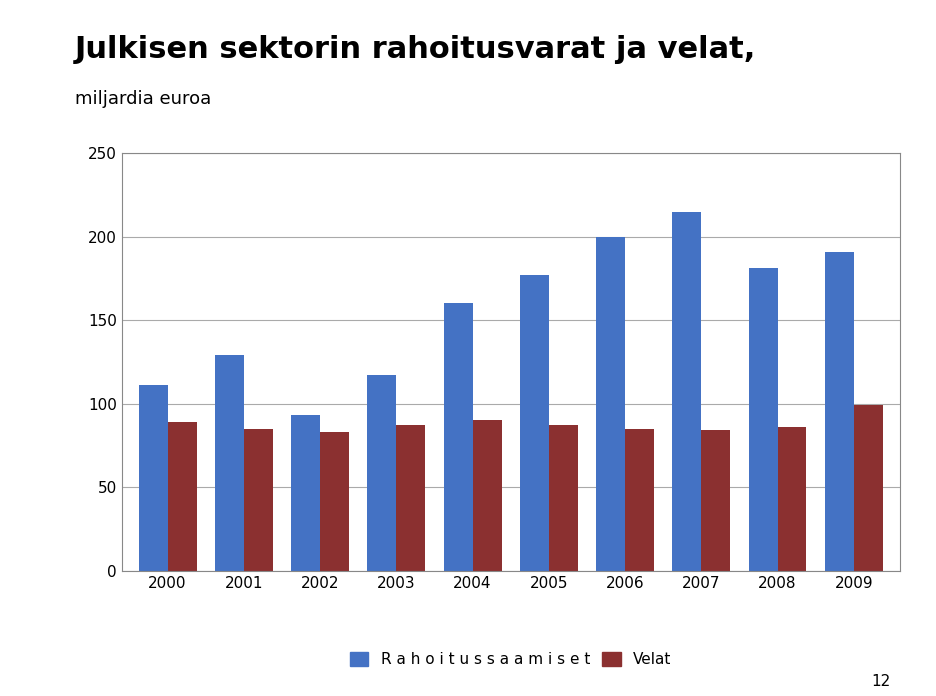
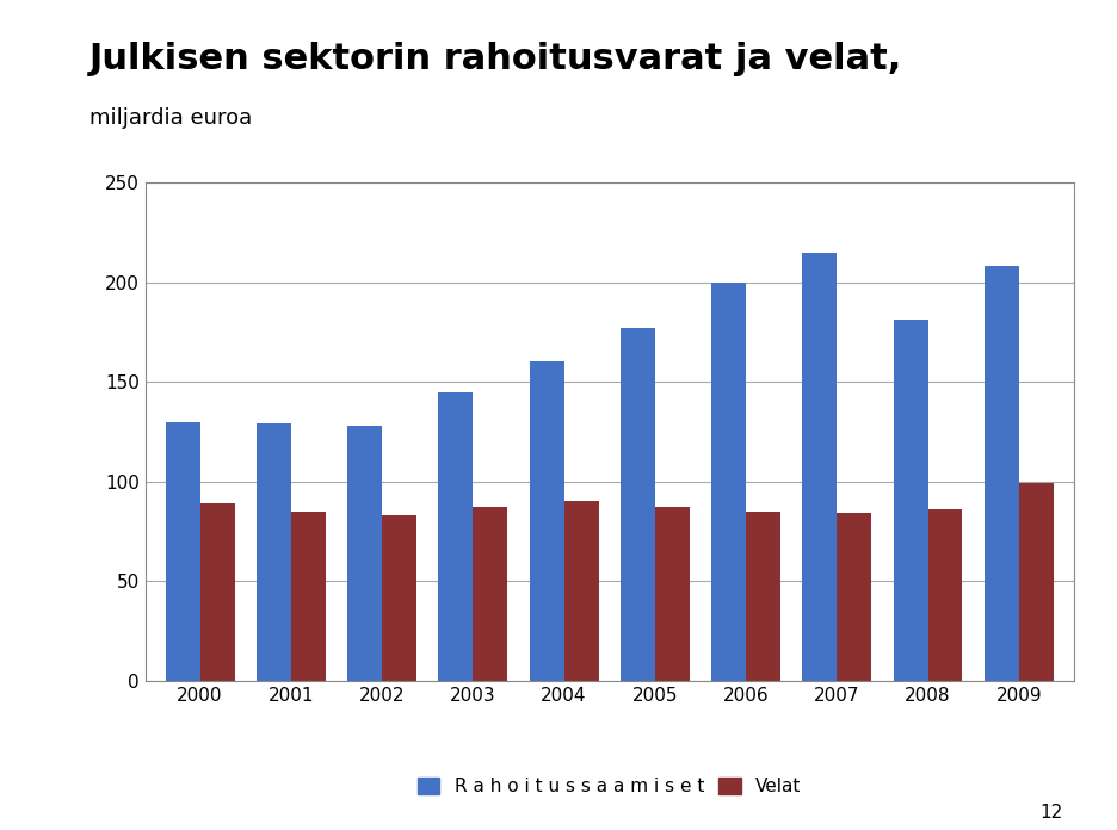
R a h o i t u s s a a m i s e t/2000: 111 -> 130
R a h o i t u s s a a m i s e t/2002: 93 -> 128
R a h o i t u s s a a m i s e t/2003: 117 -> 145
R a h o i t u s s a a m i s e t/2009: 191 -> 208
